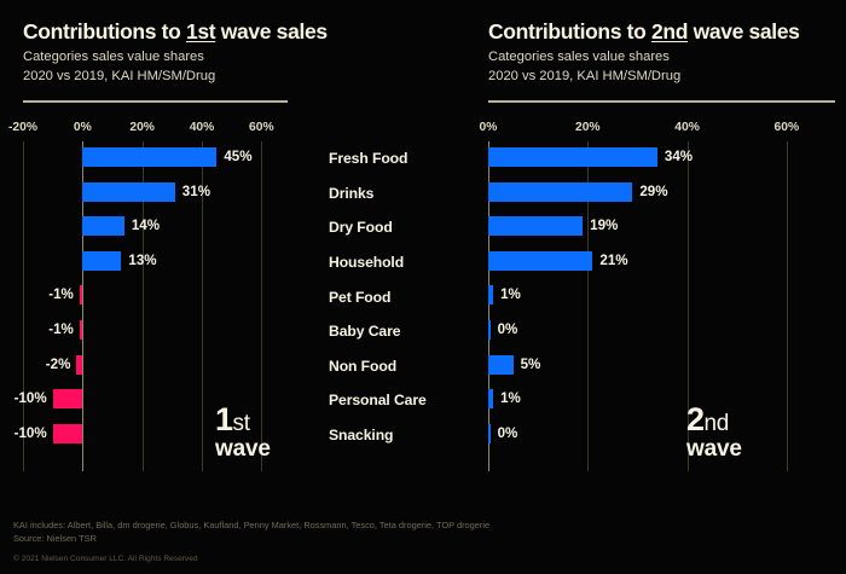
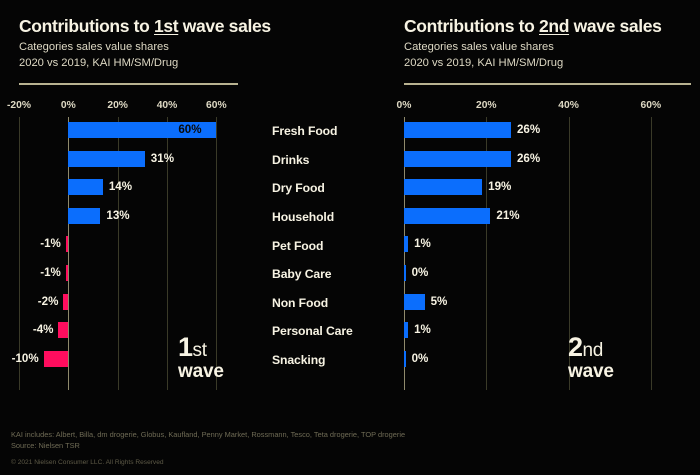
Contributions to 1st wave sales/Fresh Food: 45% -> 60%
Contributions to 1st wave sales/Personal Care: -10% -> -4%
Contributions to 2nd wave sales/Fresh Food: 34% -> 26%
Contributions to 2nd wave sales/Drinks: 29% -> 26%
